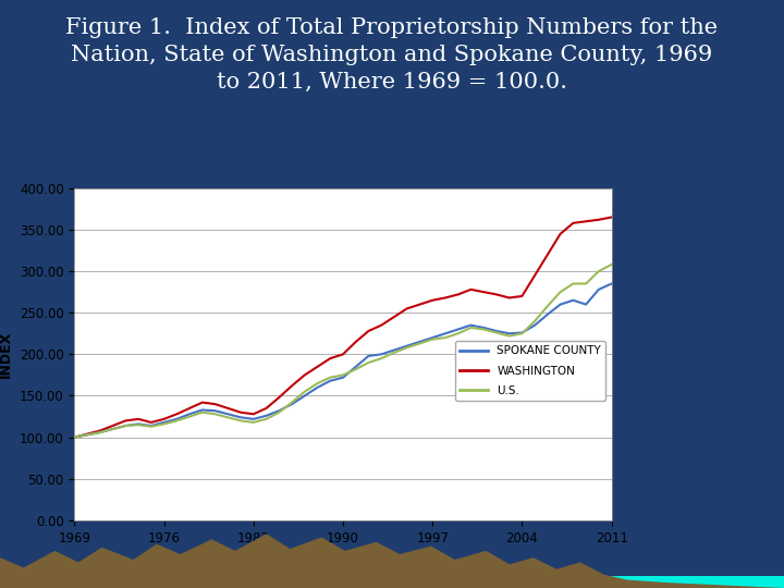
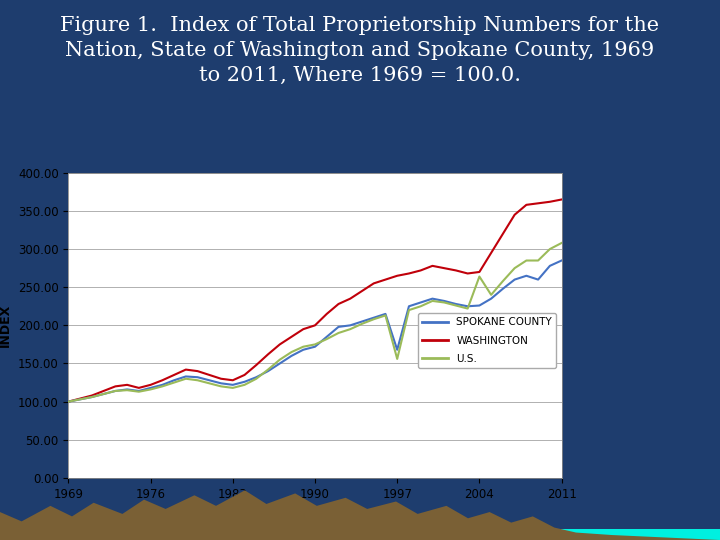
SPOKANE COUNTY/1997: 220 -> 168
U.S./1997: 218 -> 156
U.S./2004: 225 -> 264
